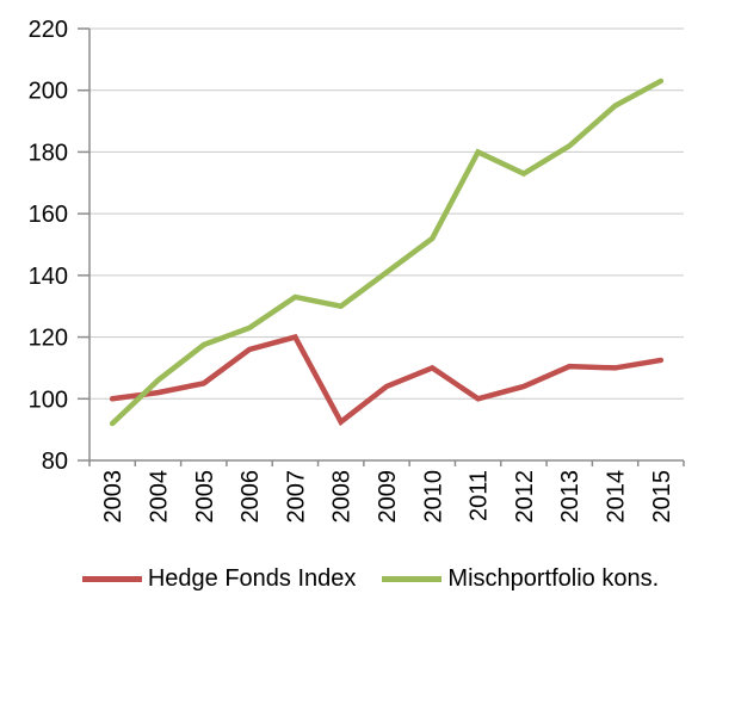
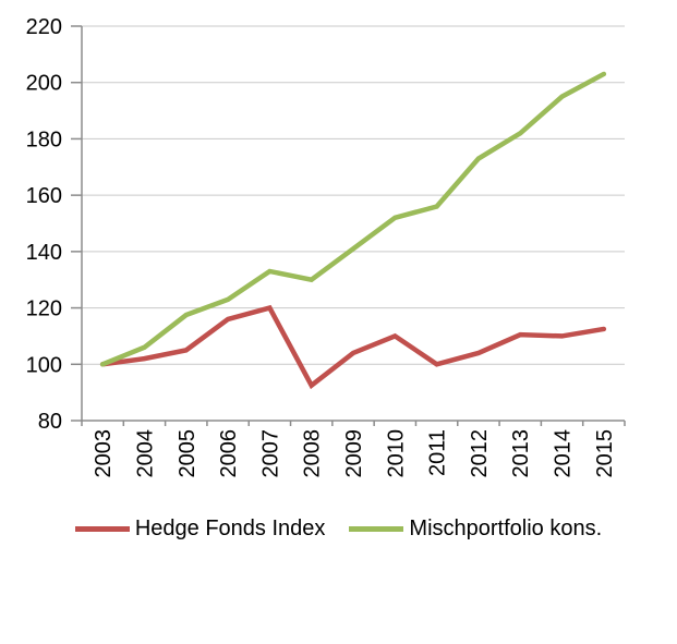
Mischportfolio kons./2003: 92 -> 100
Mischportfolio kons./2011: 180 -> 156
